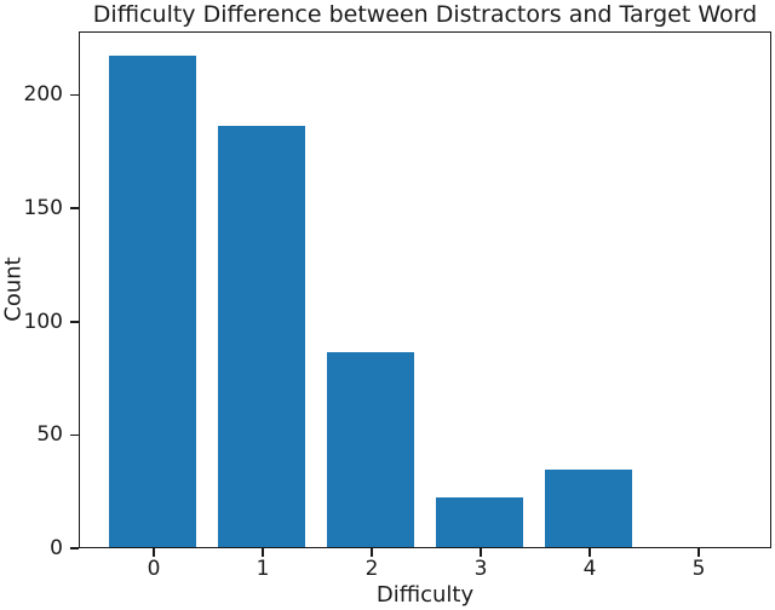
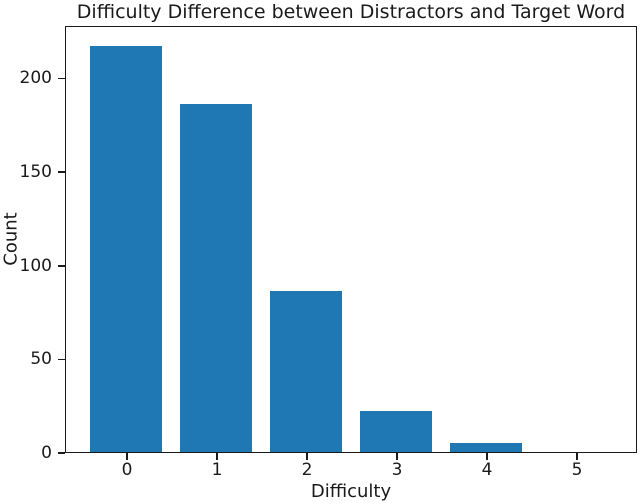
4: 34 -> 5
